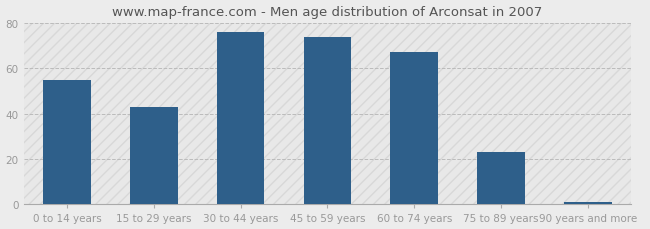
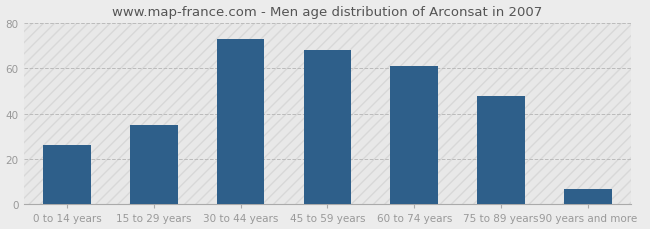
0 to 14 years: 55 -> 26
15 to 29 years: 43 -> 35
30 to 44 years: 76 -> 73
45 to 59 years: 74 -> 68
60 to 74 years: 67 -> 61
75 to 89 years: 23 -> 48
90 years and more: 1 -> 7
